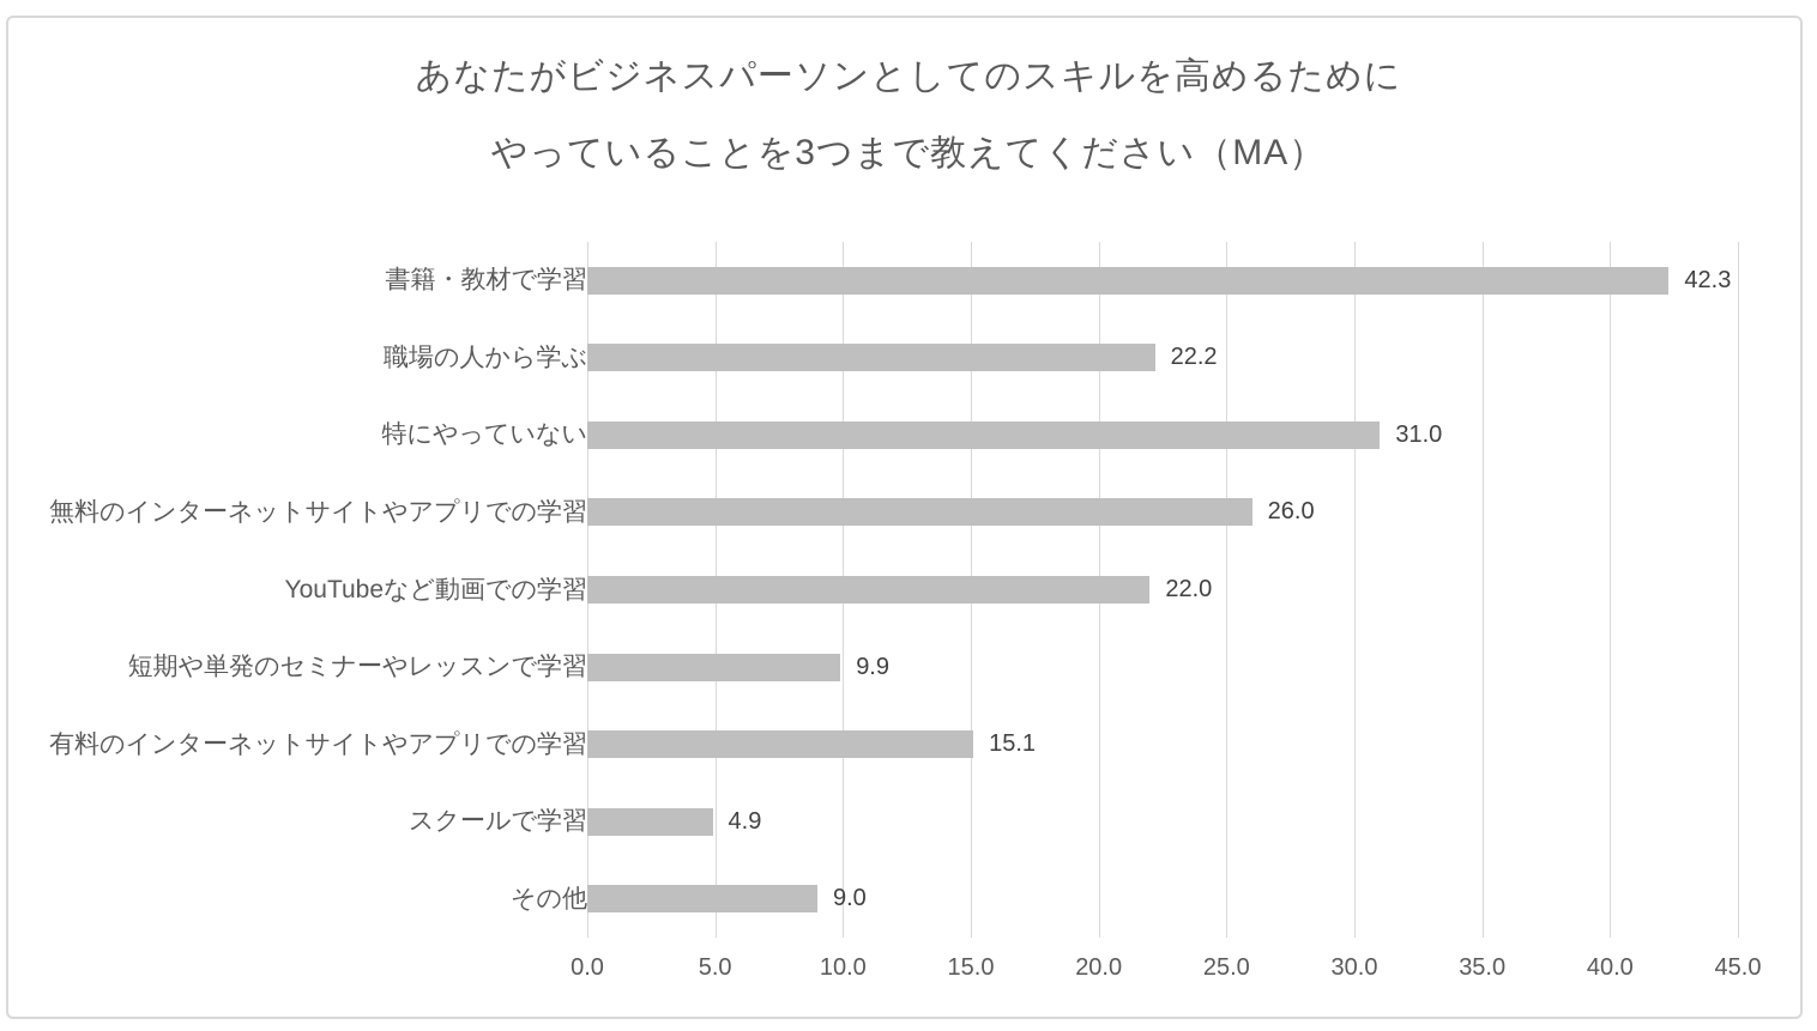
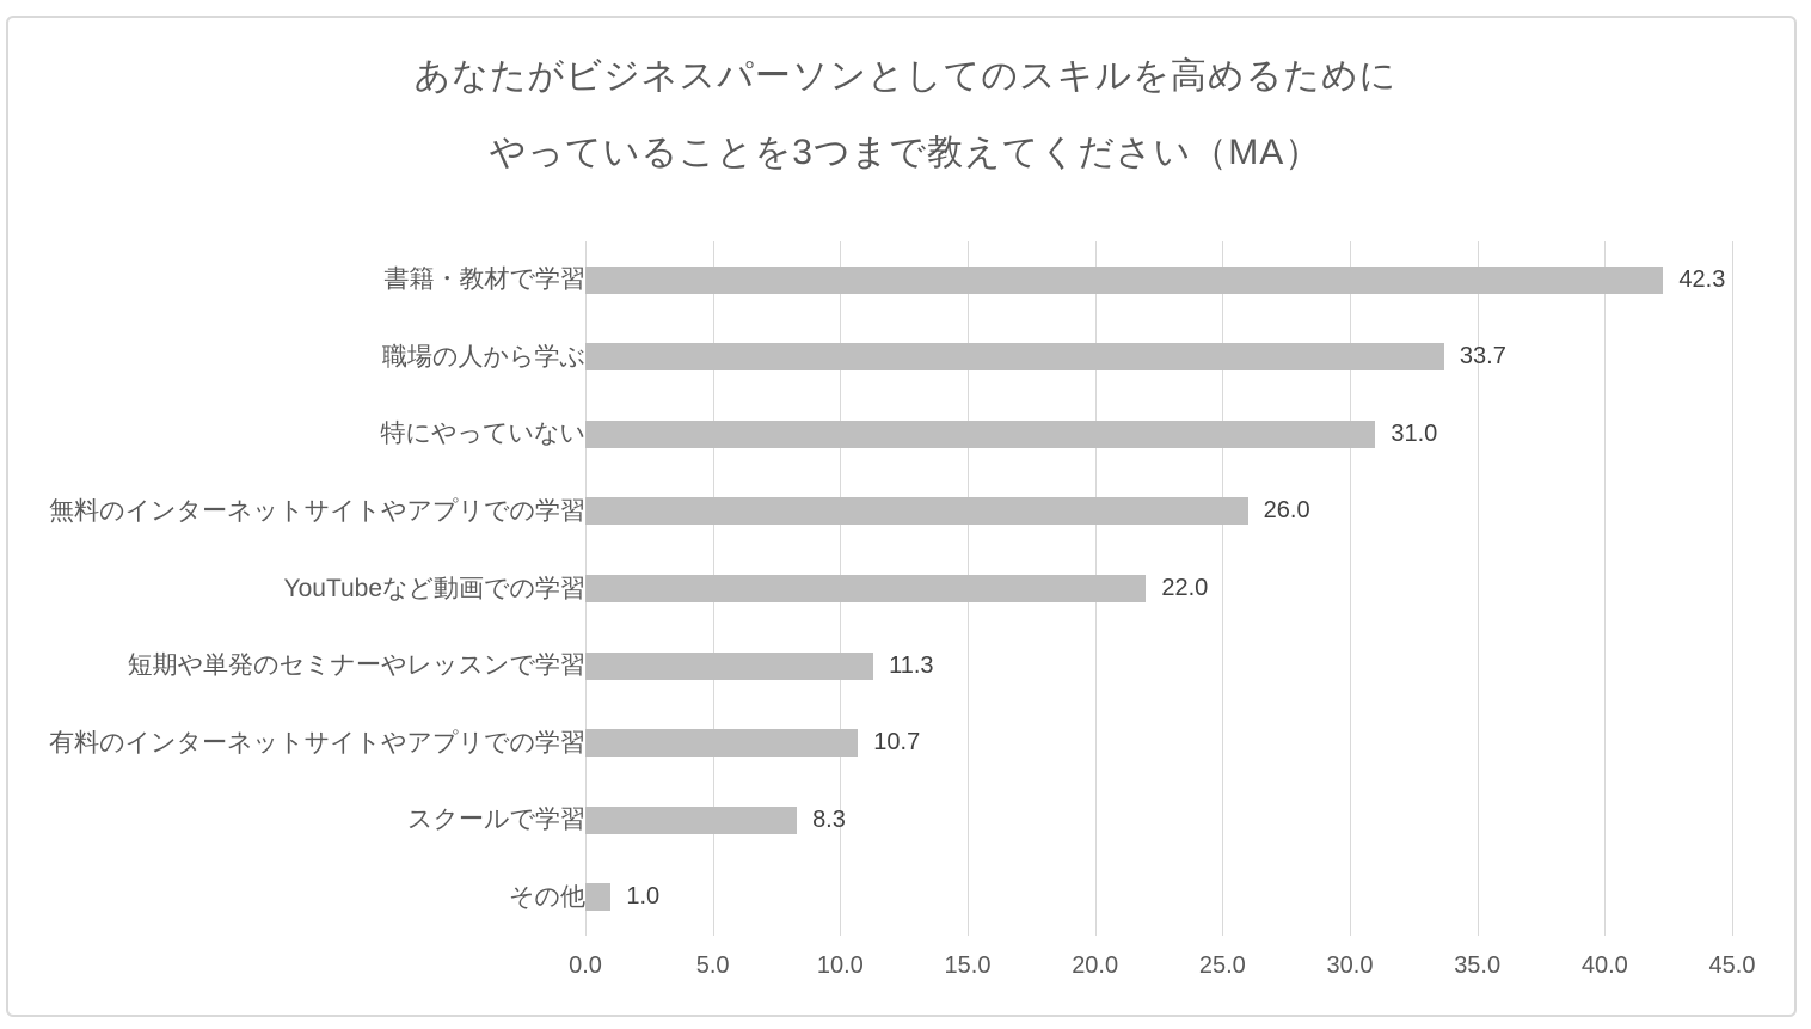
職場の人から学ぶ: 22.2 -> 33.7
短期や単発のセミナーやレッスンで学習: 9.9 -> 11.3
有料のインターネットサイトやアプリでの学習: 15.1 -> 10.7
スクールで学習: 4.9 -> 8.3
その他: 9.0 -> 1.0
